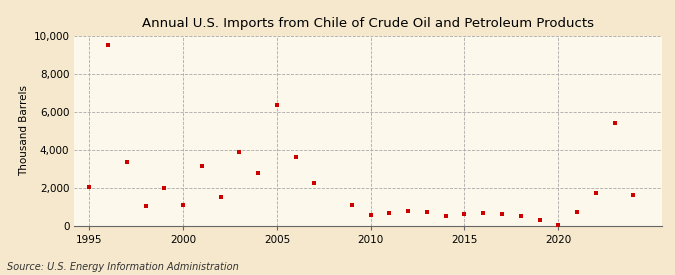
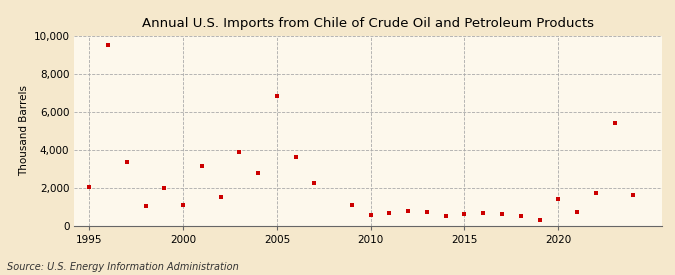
2005: 6,400 -> 6,800
2020: 0 -> 1,400
